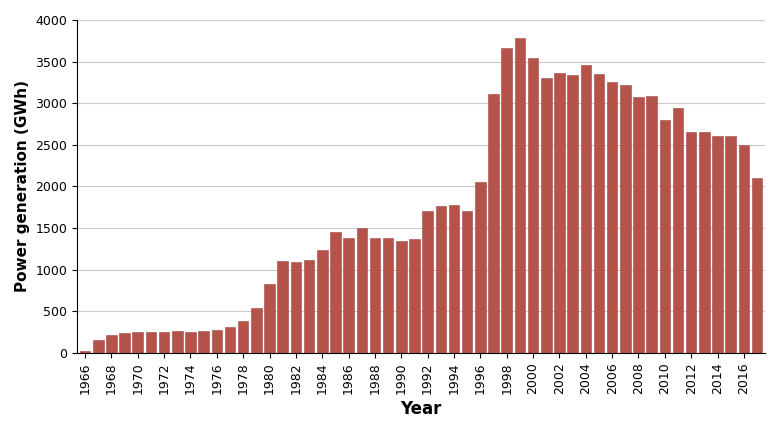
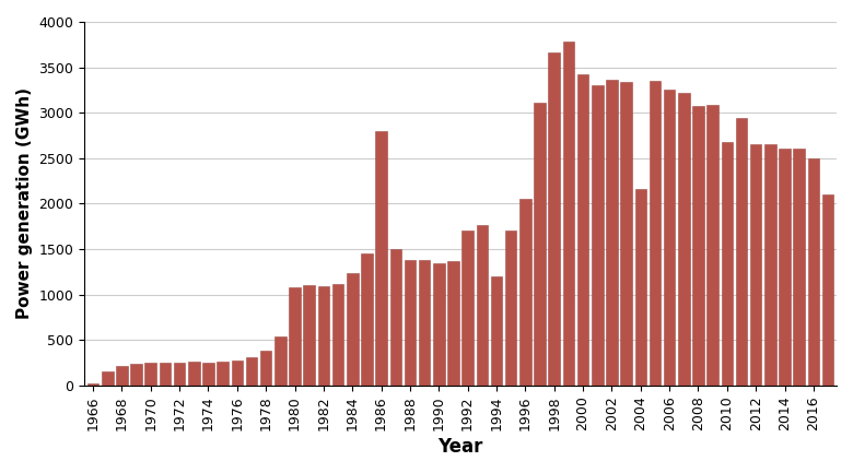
1980: 830 -> 1080
1986: 1380 -> 2800
1994: 1780 -> 1200
2000: 3540 -> 3420
2004: 3460 -> 2160
2010: 2800 -> 2680
